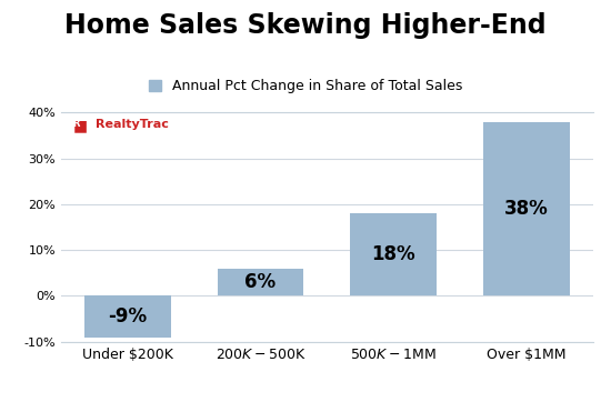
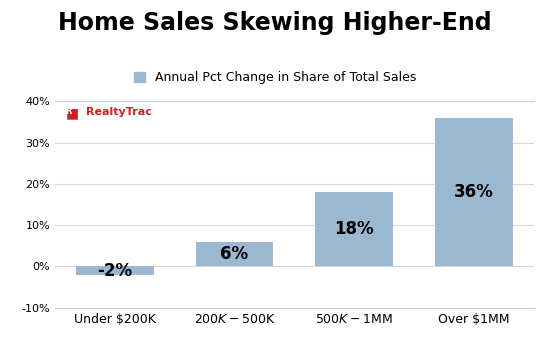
Under $200K: -9% -> -2%
Over $1MM: 38% -> 36%
